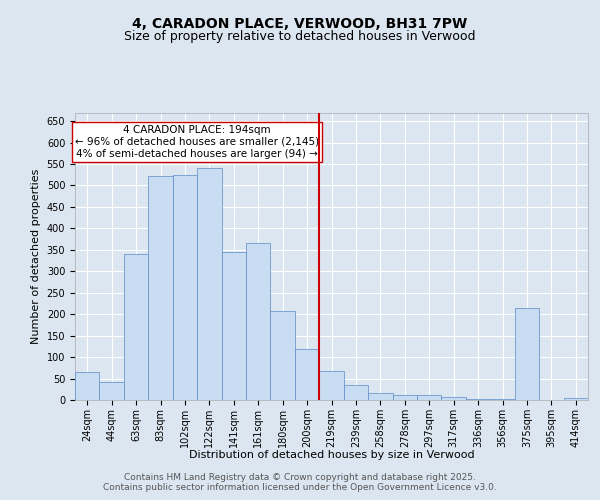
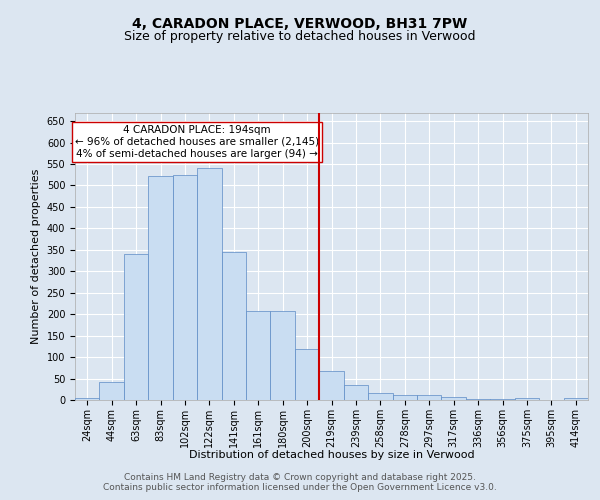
24sqm: 65 -> 5
161sqm: 365 -> 207
375sqm: 215 -> 5
